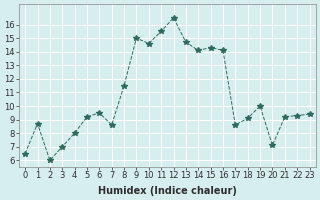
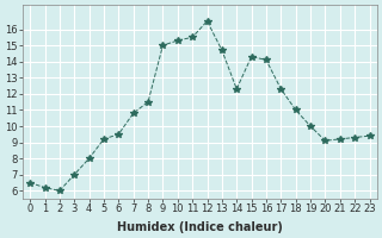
1: 8.7 -> 6.2
7: 8.6 -> 10.8
10: 14.6 -> 15.3
14: 14.1 -> 12.3
17: 8.6 -> 12.3
18: 9.1 -> 11.0
20: 7.1 -> 9.1
